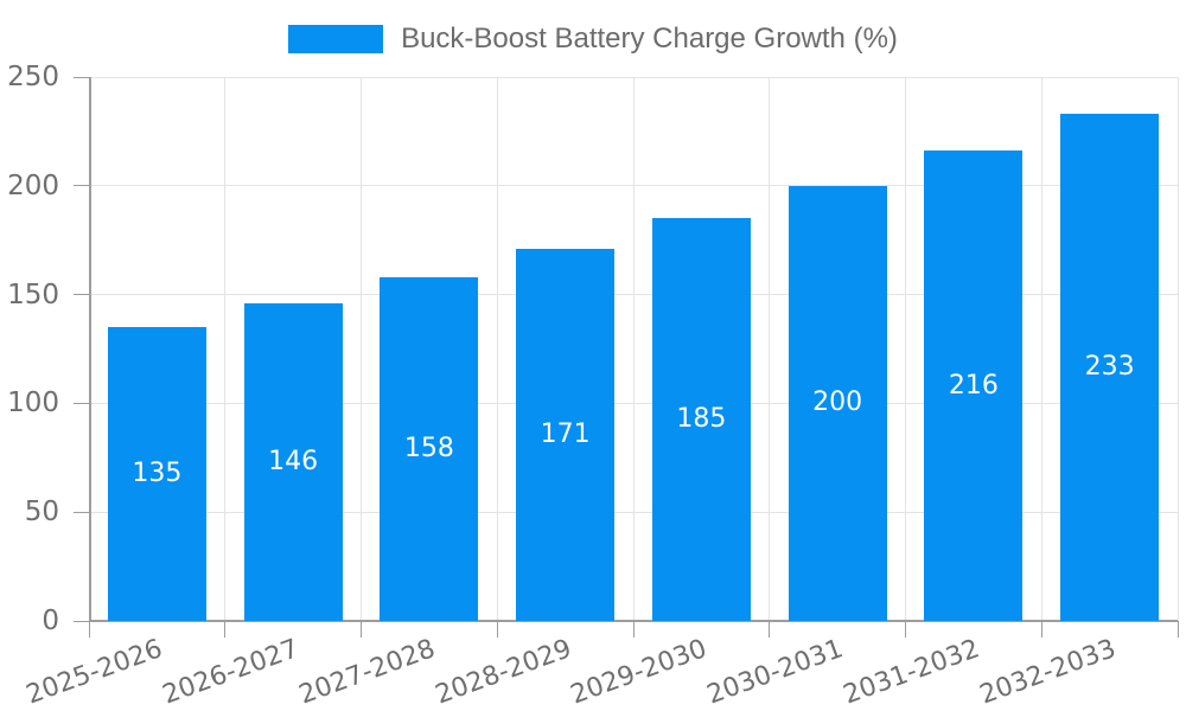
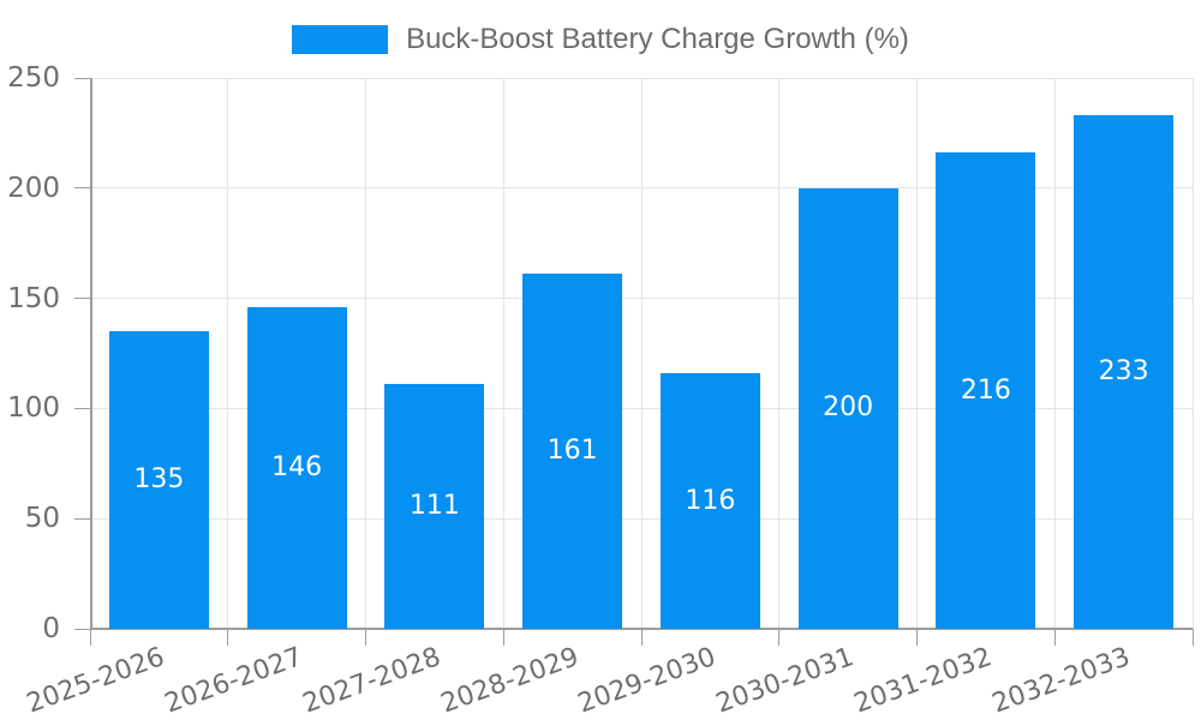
2027-2028: 158 -> 111
2028-2029: 171 -> 161
2029-2030: 185 -> 116
